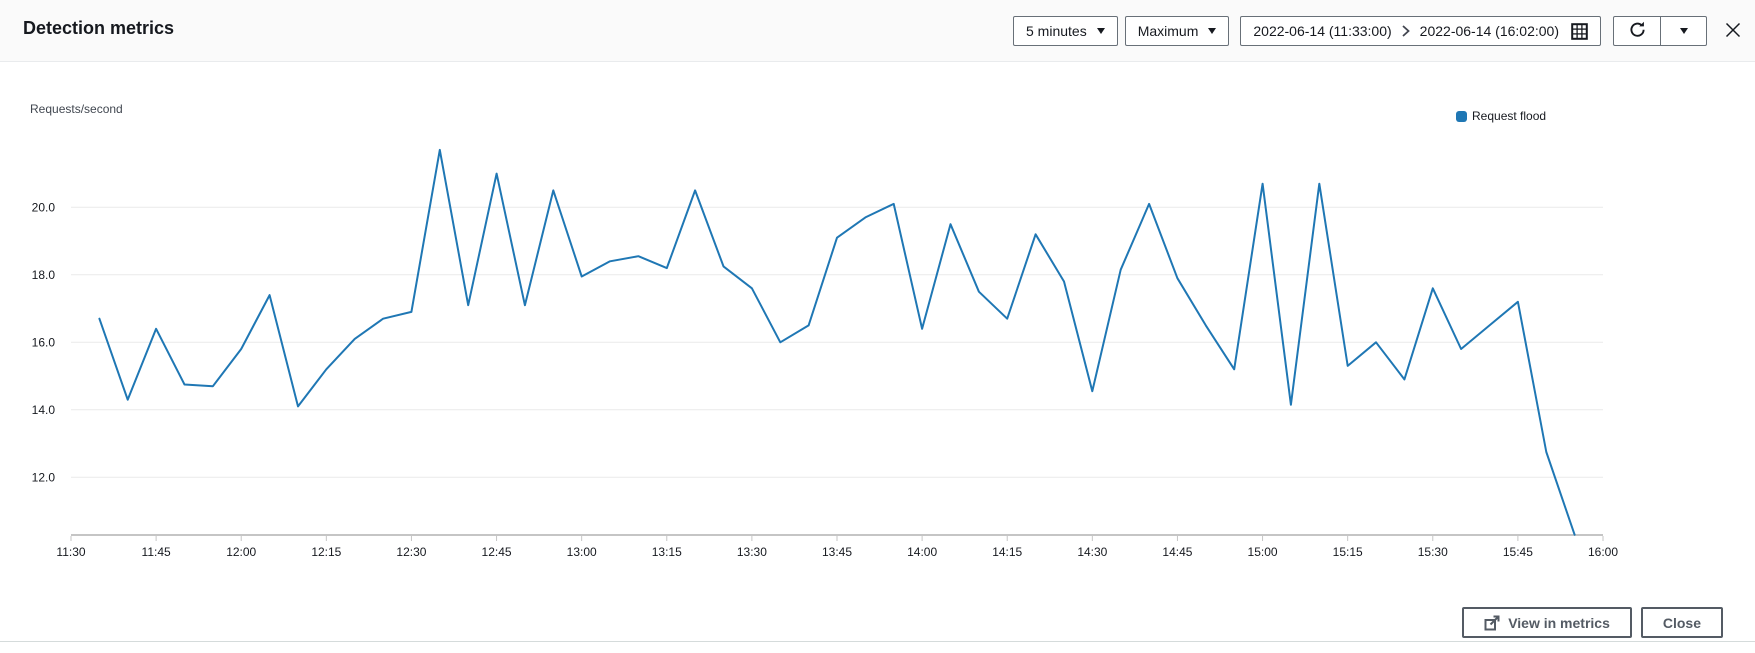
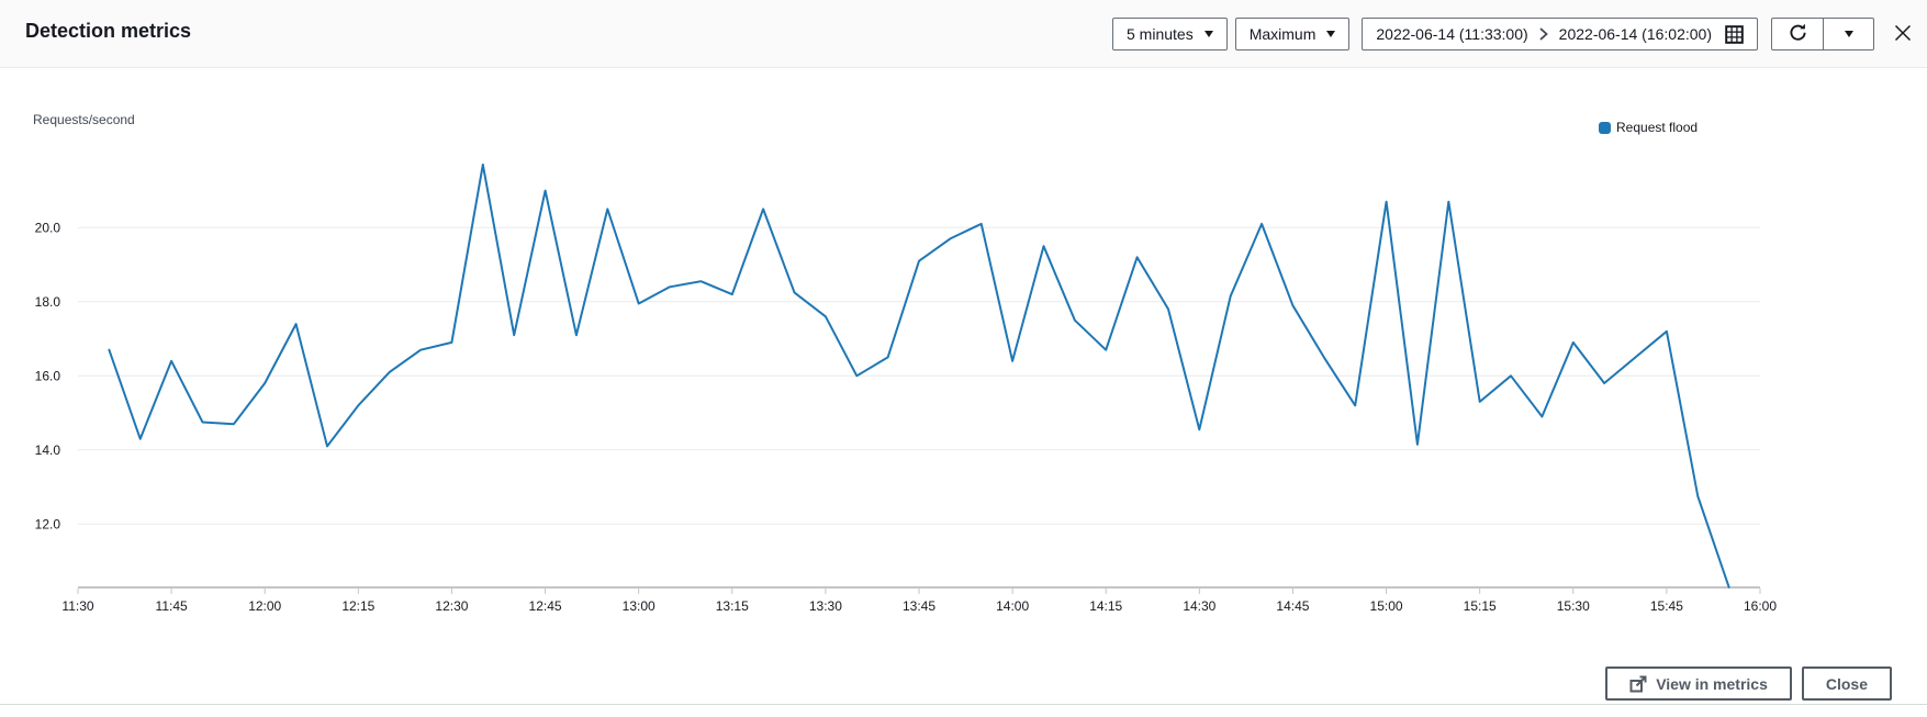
15:30: 17.6 -> 16.9
